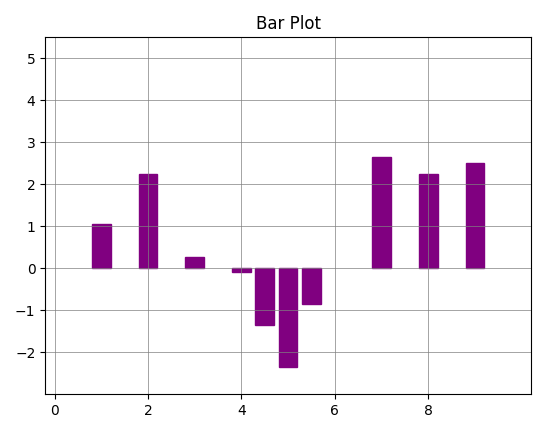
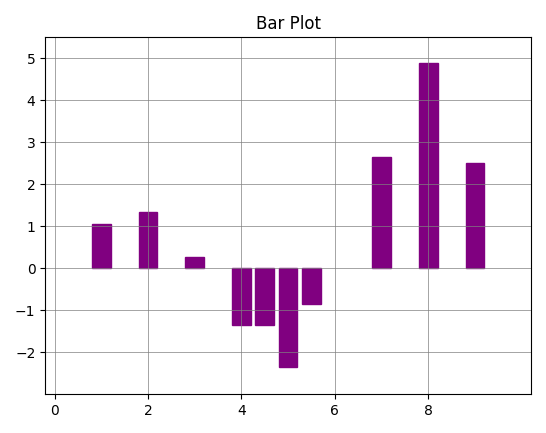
2: 2.25 -> 1.35
4: -0.10 -> -1.35
8: 2.25 -> 4.90
